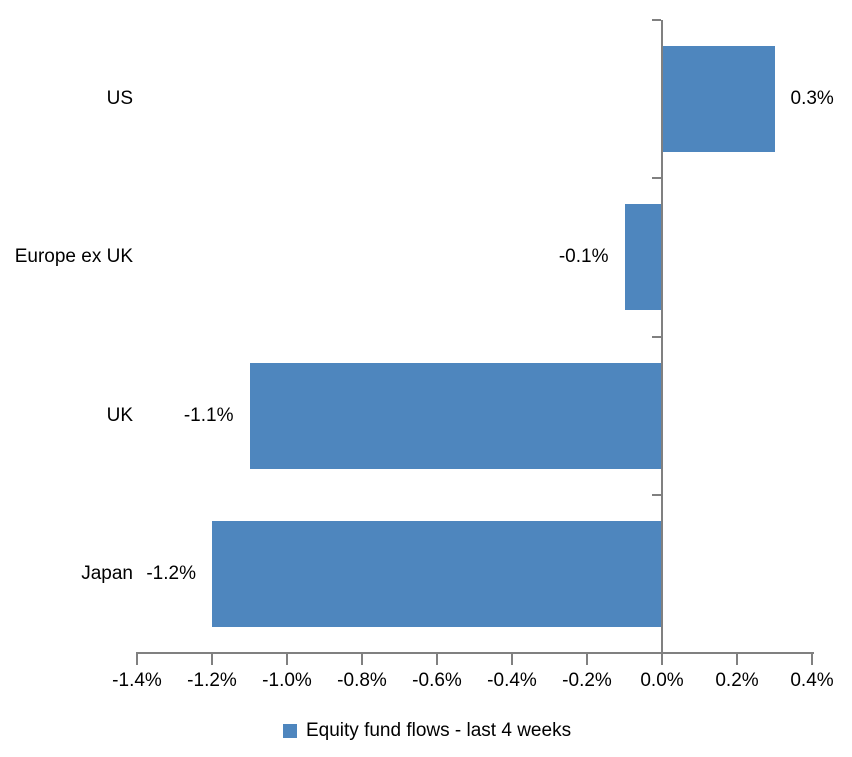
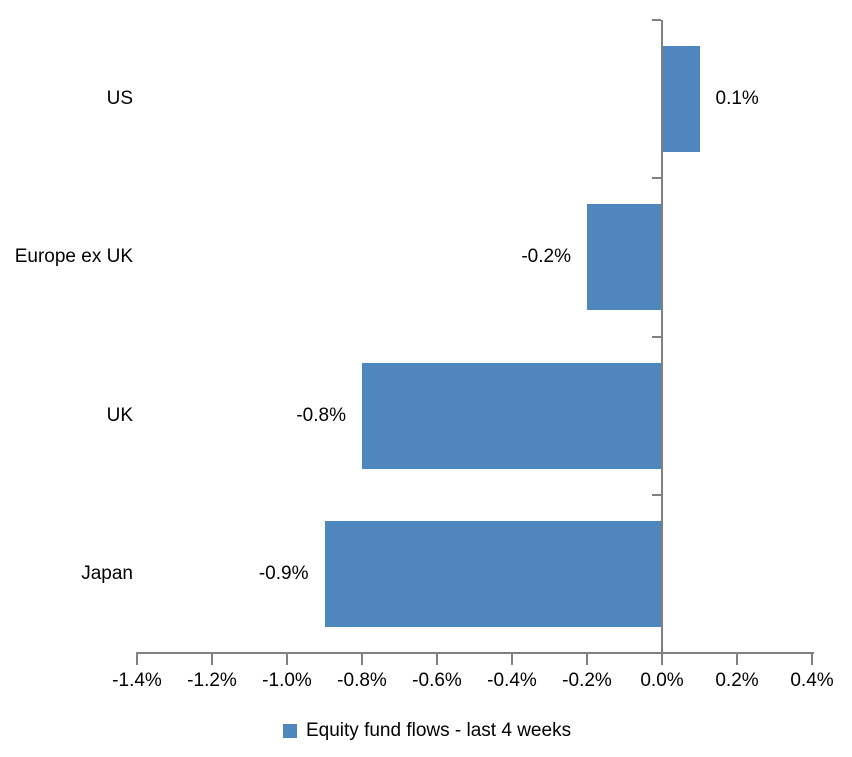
US: 0.3% -> 0.1%
Europe ex UK: -0.1% -> -0.2%
UK: -1.1% -> -0.8%
Japan: -1.2% -> -0.9%
